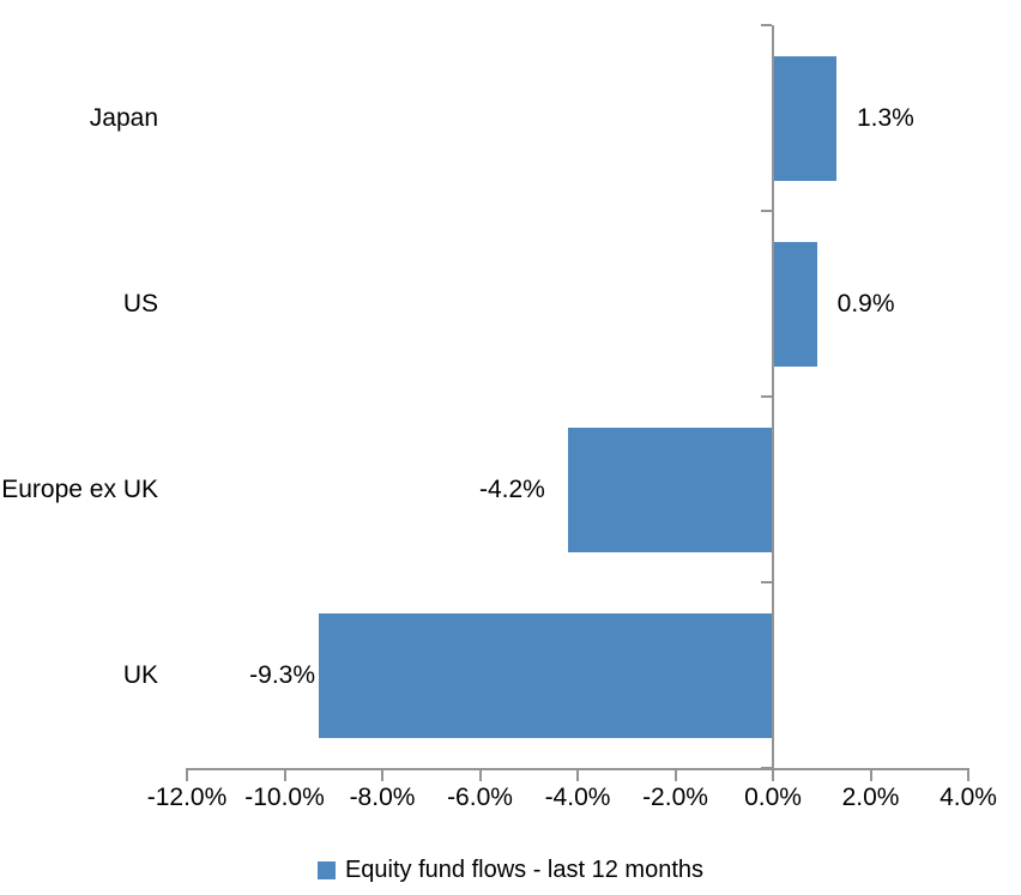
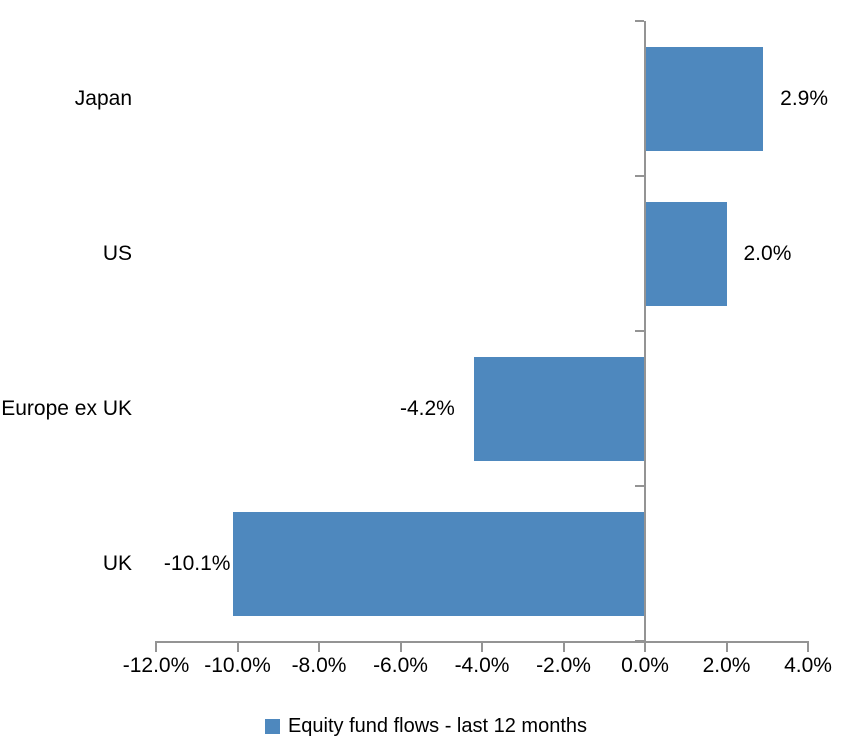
Japan: 1.3% -> 2.9%
US: 0.9% -> 2.0%
UK: -9.3% -> -10.1%
